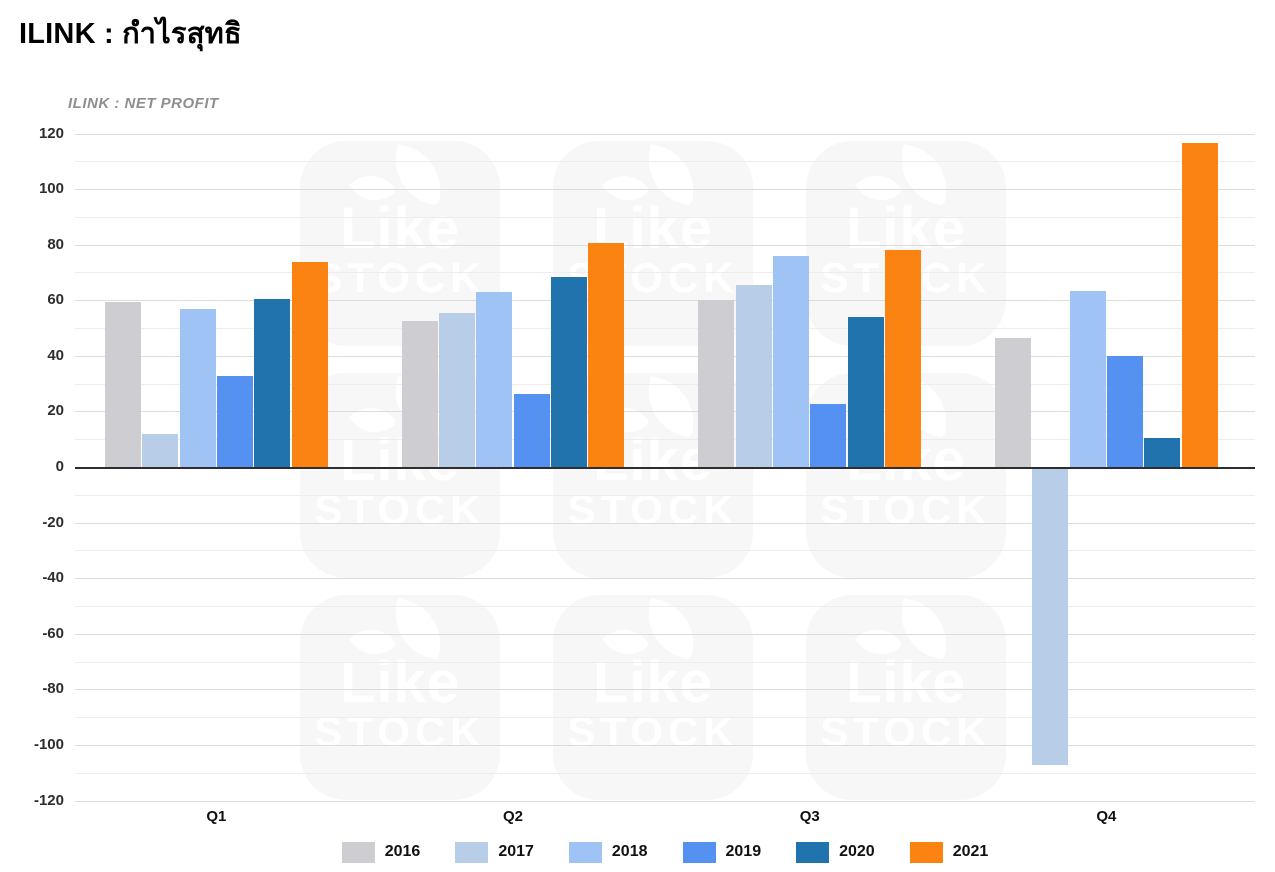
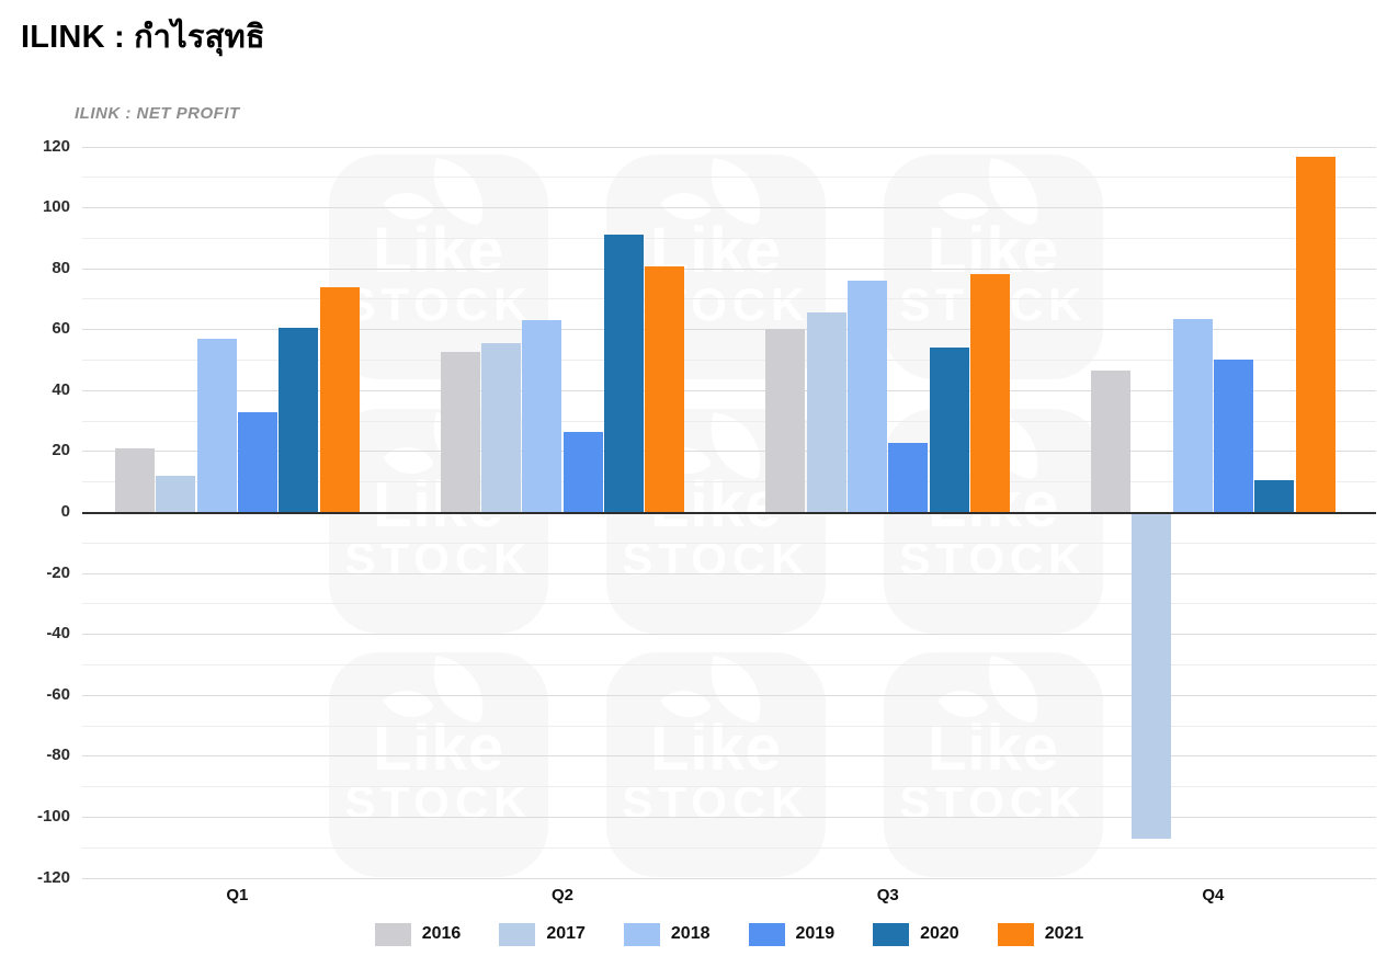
2016/Q1: 59 -> 21
2020/Q2: 68 -> 91
2019/Q4: 40 -> 50
